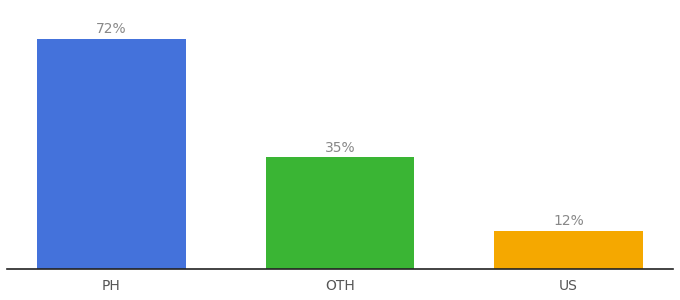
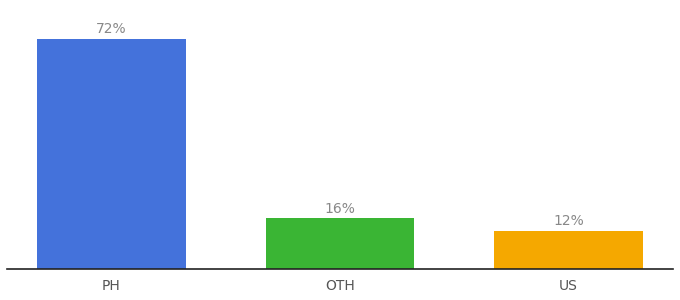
OTH: 35% -> 16%
